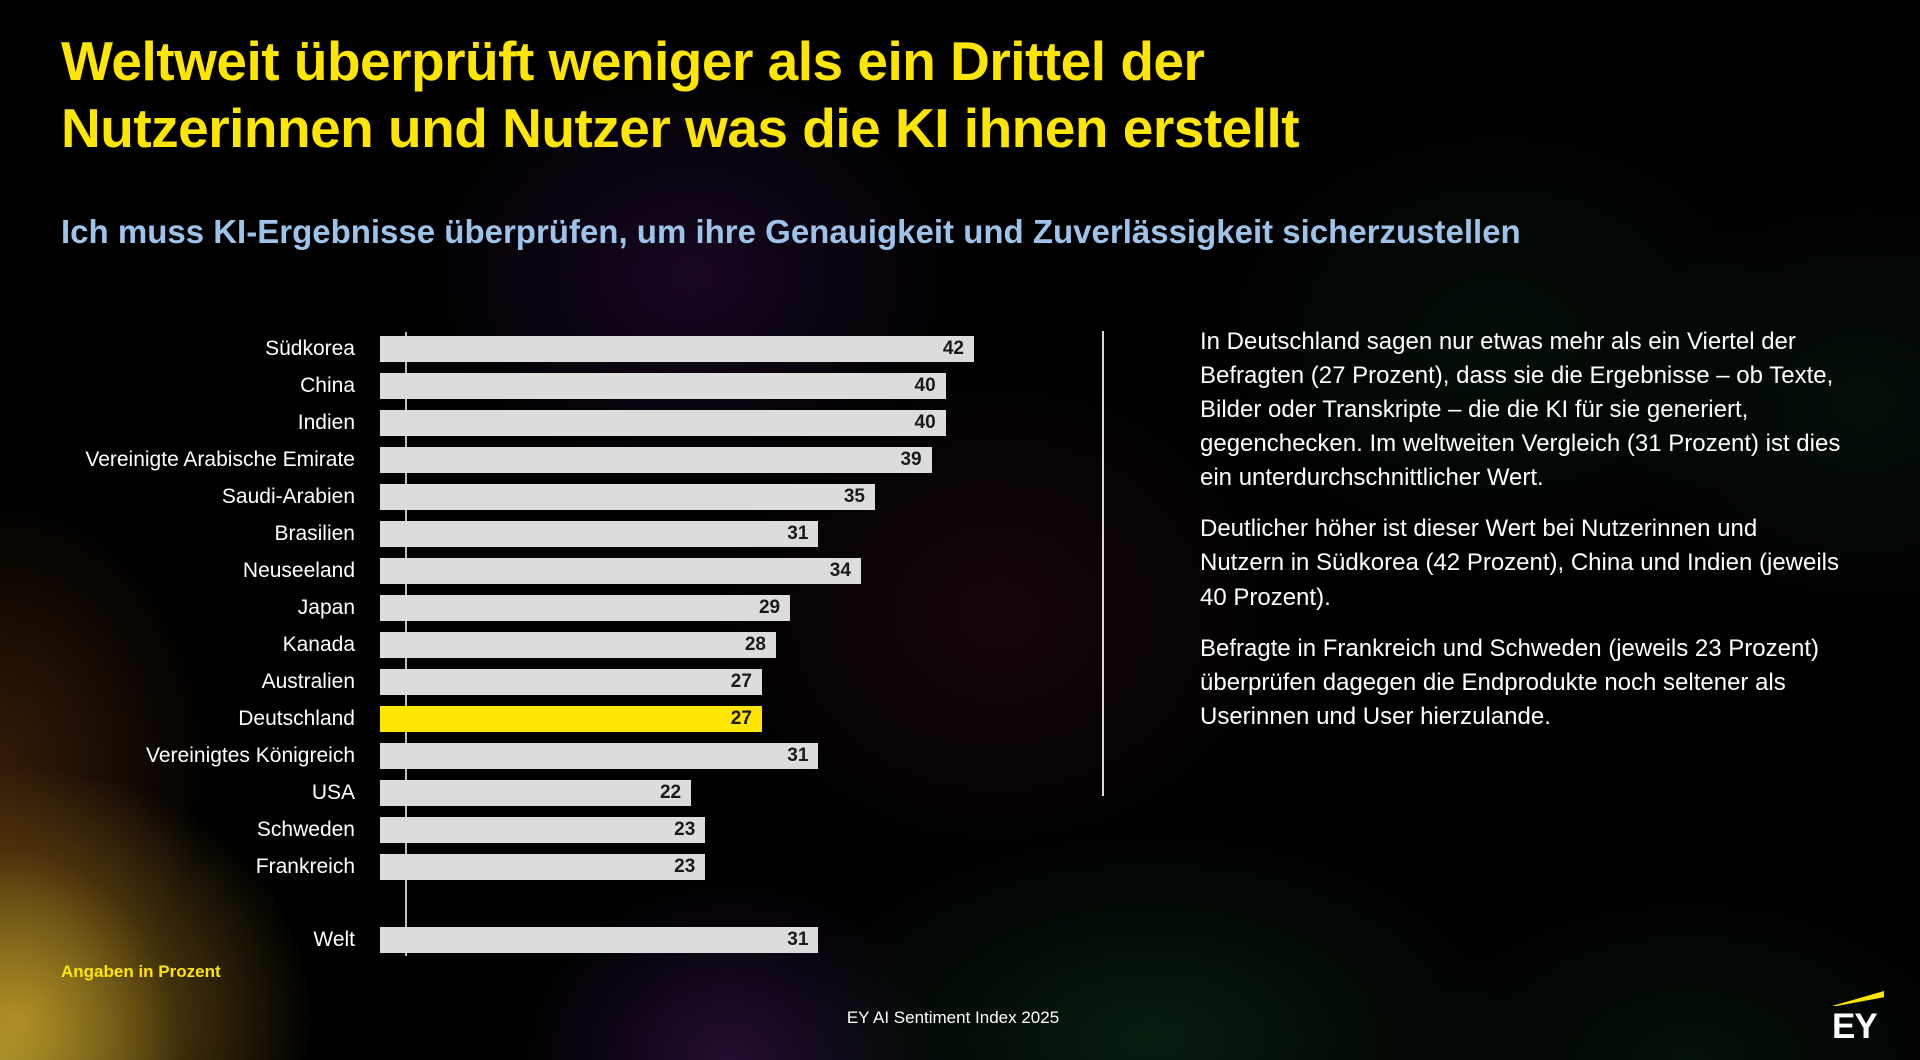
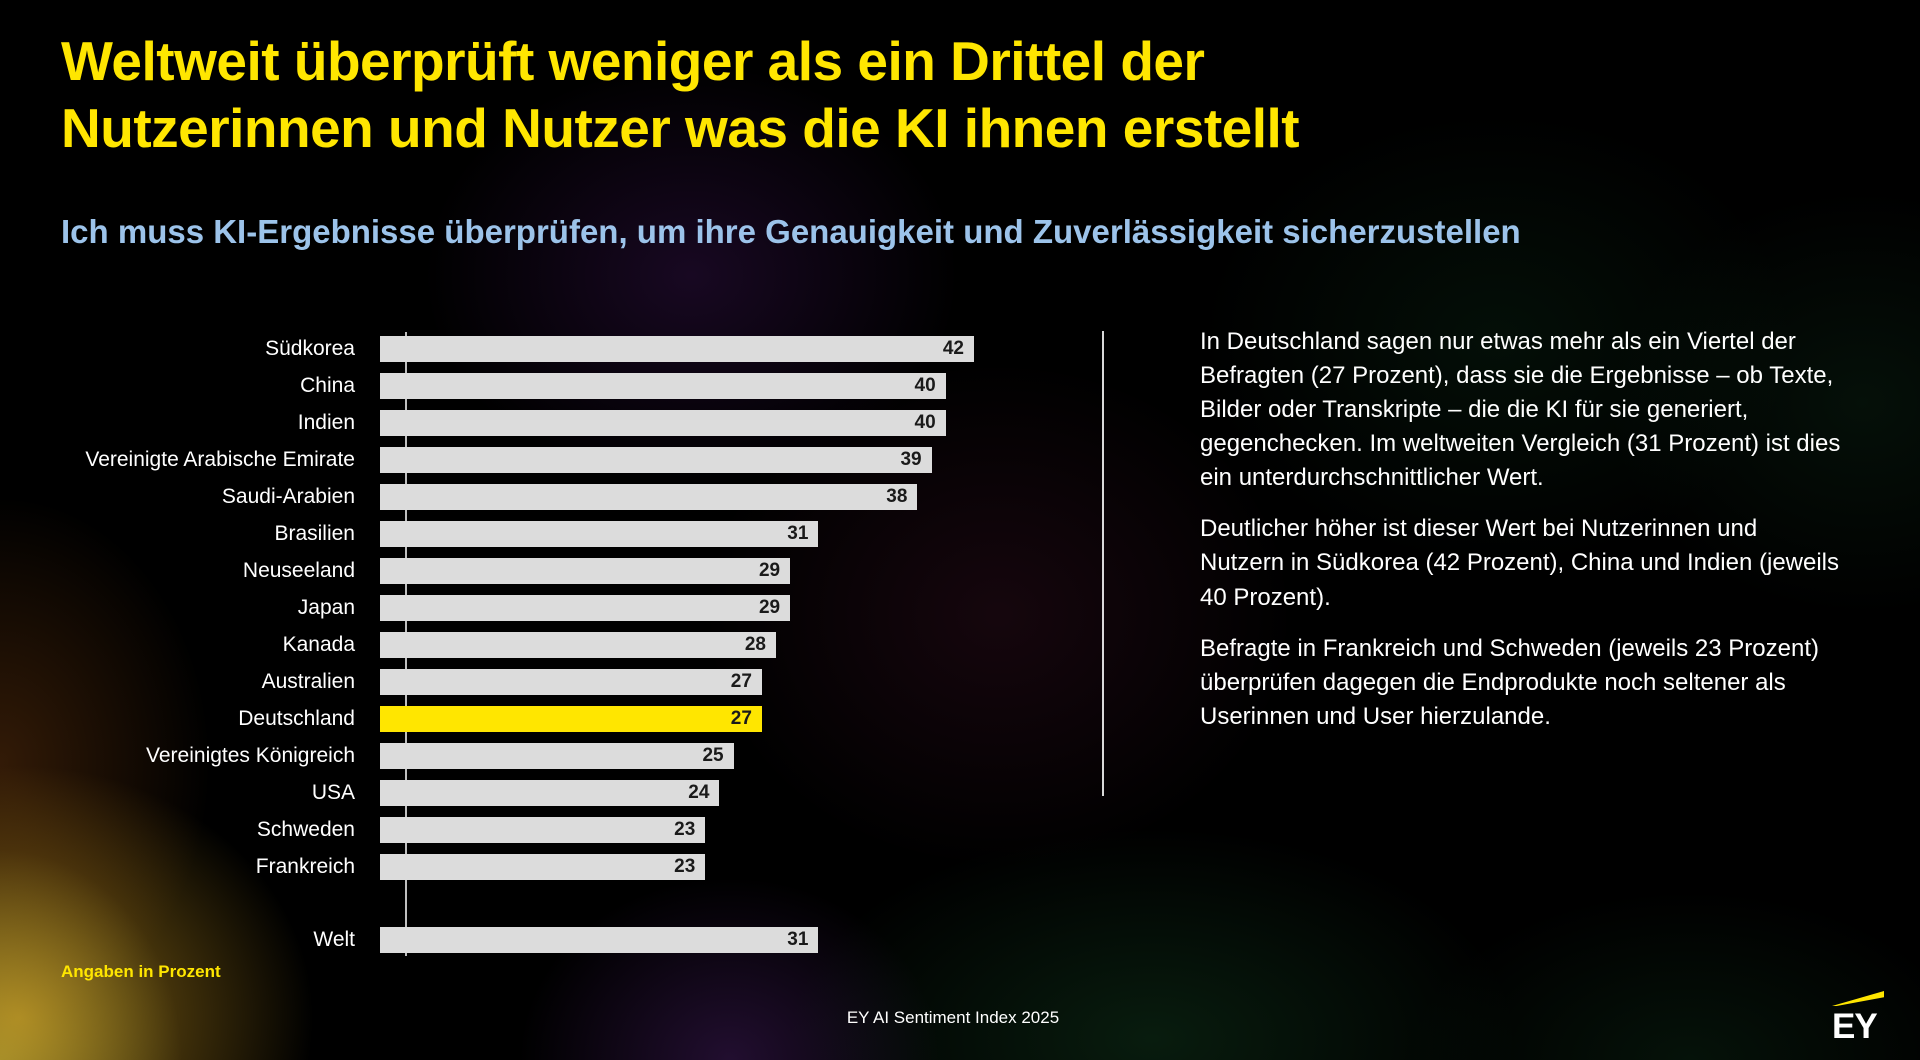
Saudi-Arabien: 35 -> 38
Neuseeland: 34 -> 29
Vereinigtes Königreich: 31 -> 25
USA: 22 -> 24
